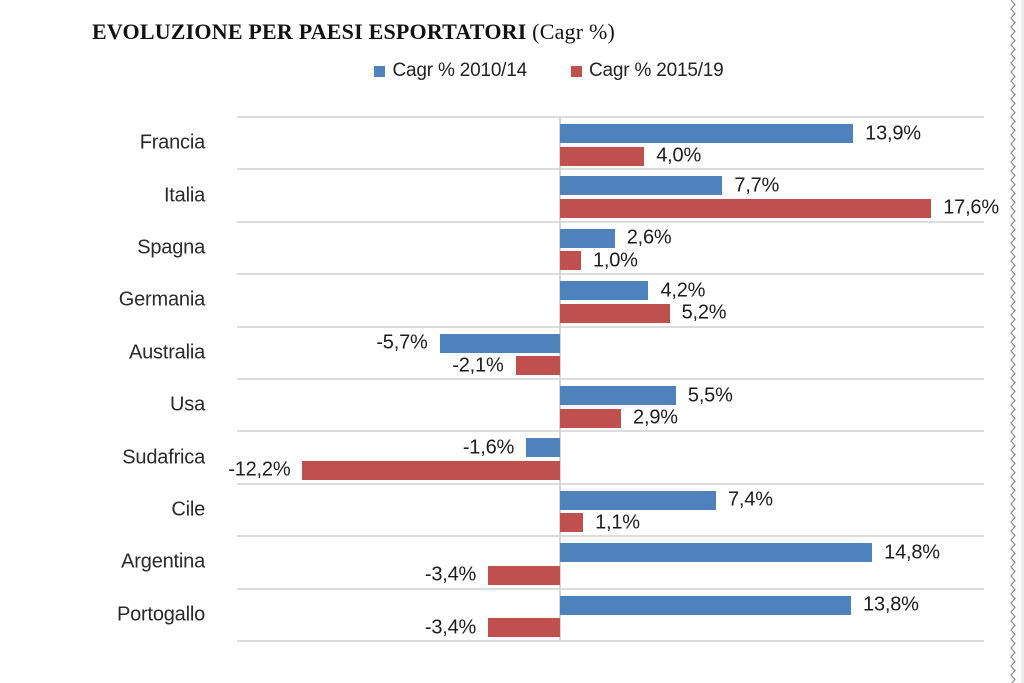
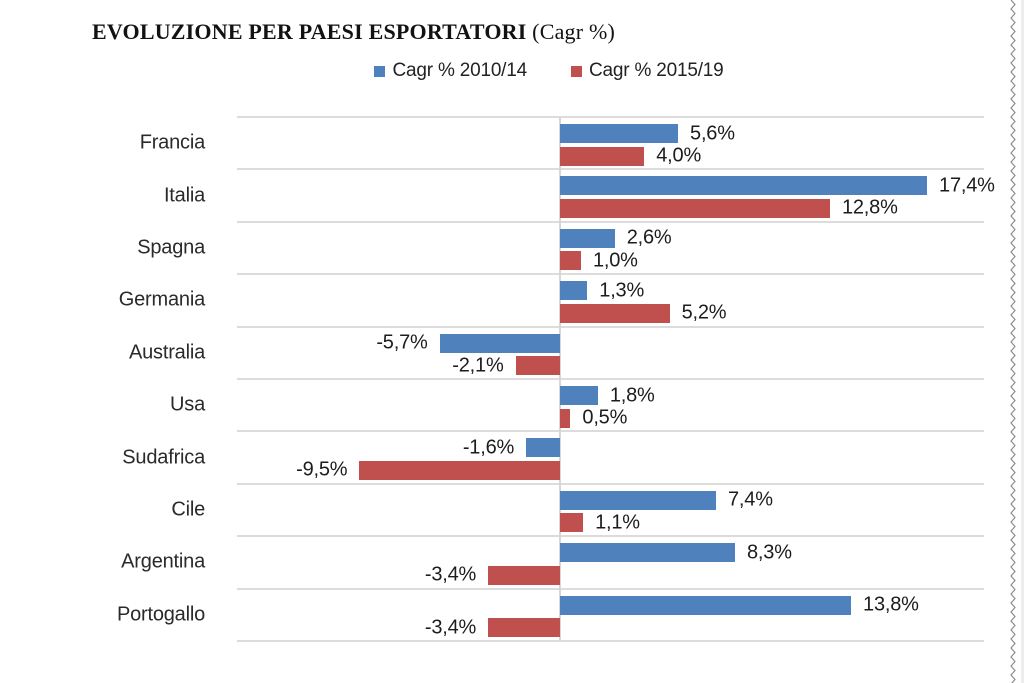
Cagr % 2010/14/Francia: 13,9% -> 5,6%
Cagr % 2010/14/Italia: 7,7% -> 17,4%
Cagr % 2015/19/Italia: 17,6% -> 12,8%
Cagr % 2010/14/Germania: 4,2% -> 1,3%
Cagr % 2010/14/Usa: 5,5% -> 1,8%
Cagr % 2015/19/Usa: 2,9% -> 0,5%
Cagr % 2015/19/Sudafrica: -12,2% -> -9,5%
Cagr % 2010/14/Argentina: 14,8% -> 8,3%
